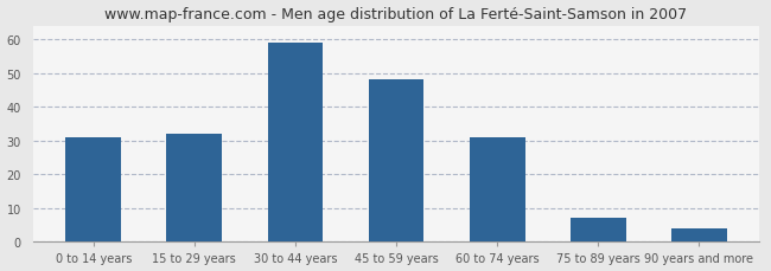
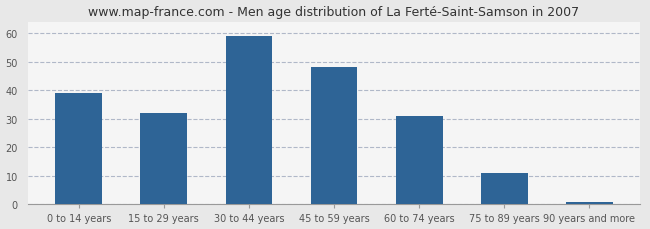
0 to 14 years: 31 -> 39
75 to 89 years: 7 -> 11
90 years and more: 4 -> 1
